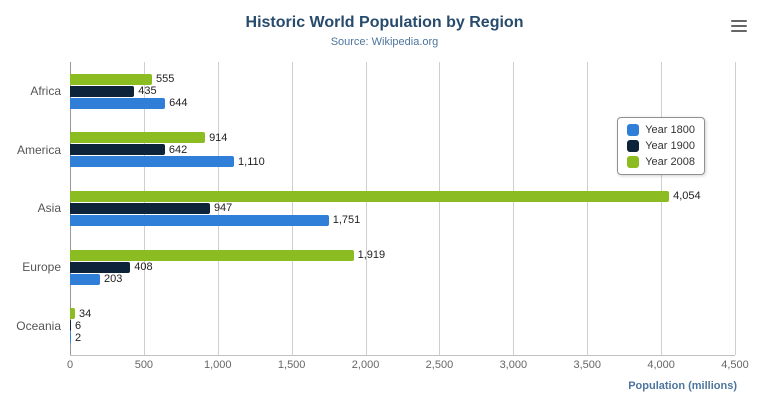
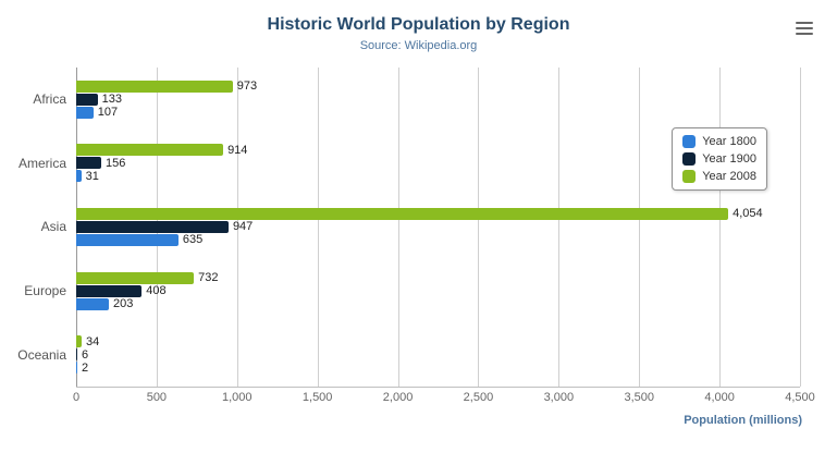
Year 1800/Africa: 644 -> 107
Year 1900/Africa: 435 -> 133
Year 2008/Africa: 555 -> 973
Year 1800/America: 1,110 -> 31
Year 1900/America: 642 -> 156
Year 1800/Asia: 1,751 -> 635
Year 2008/Europe: 1,919 -> 732
